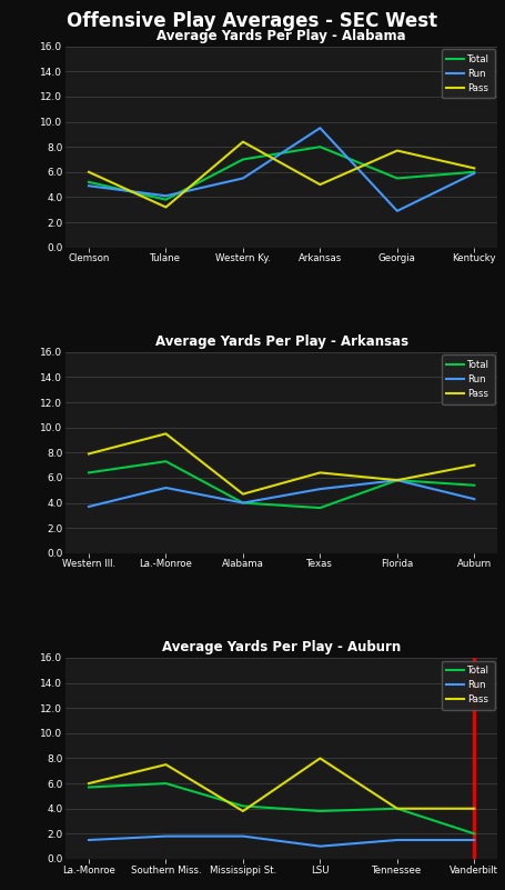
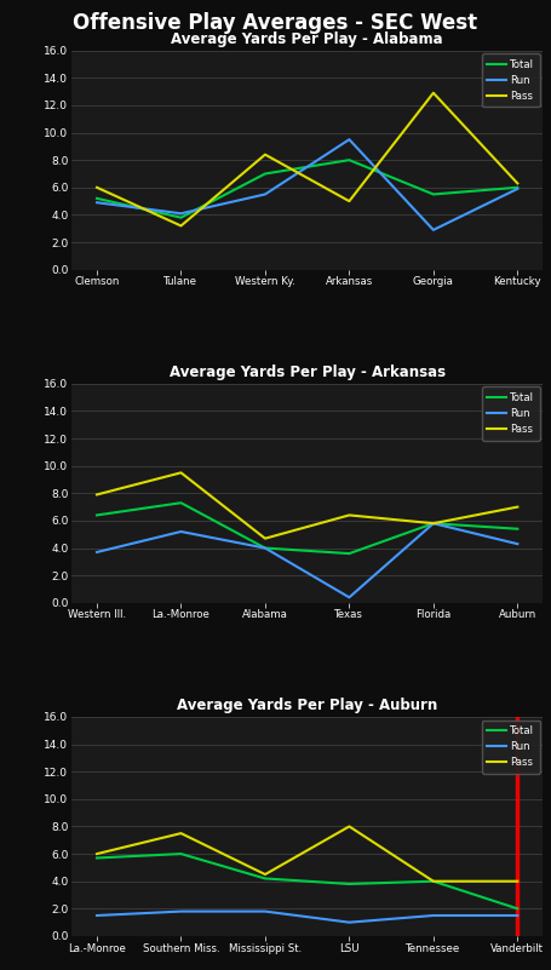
Pass/Georgia: 7.7 -> 12.9
Average Yards Per Play - Arkansas/Run/Texas: 5.1 -> 0.4
Average Yards Per Play - Auburn/Pass/Mississippi St.: 3.8 -> 4.5
